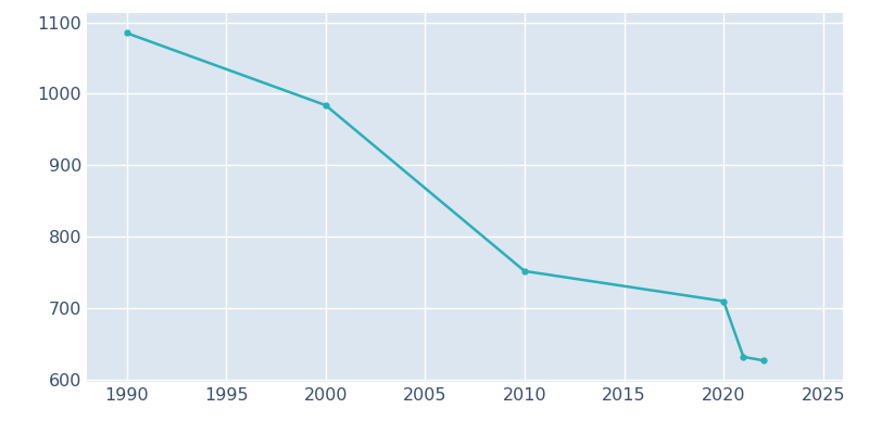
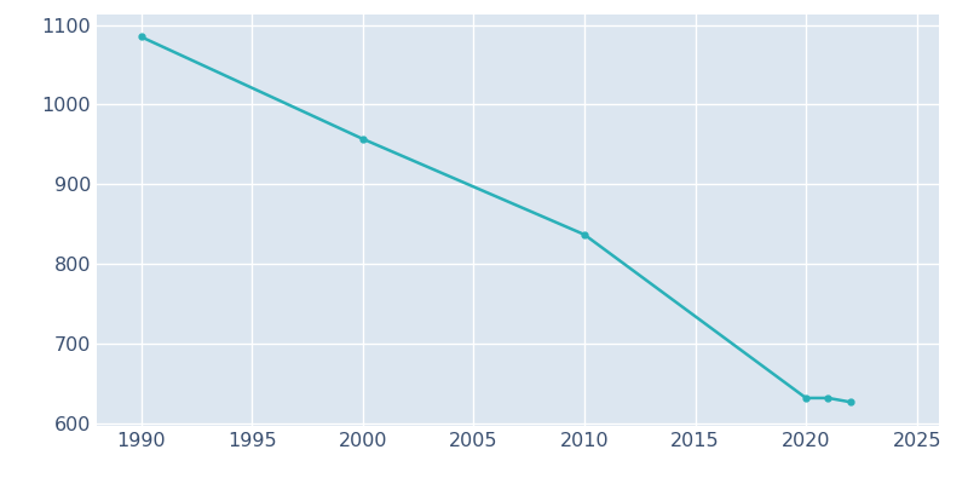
2000: 984 -> 957
2010: 752 -> 837
2020: 710 -> 632
